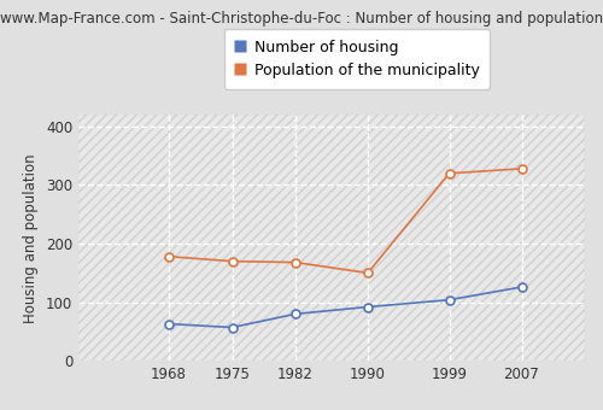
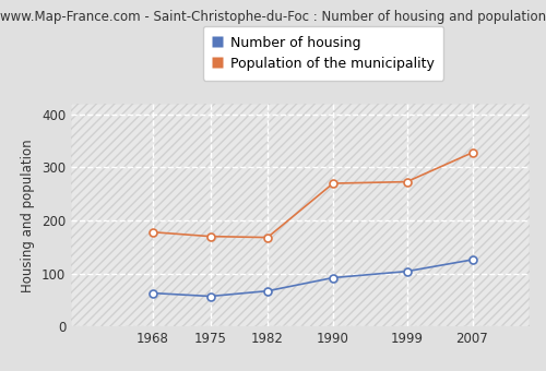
Number of housing/1982: 80 -> 67
Population of the municipality/1990: 150 -> 270
Population of the municipality/1999: 320 -> 273
